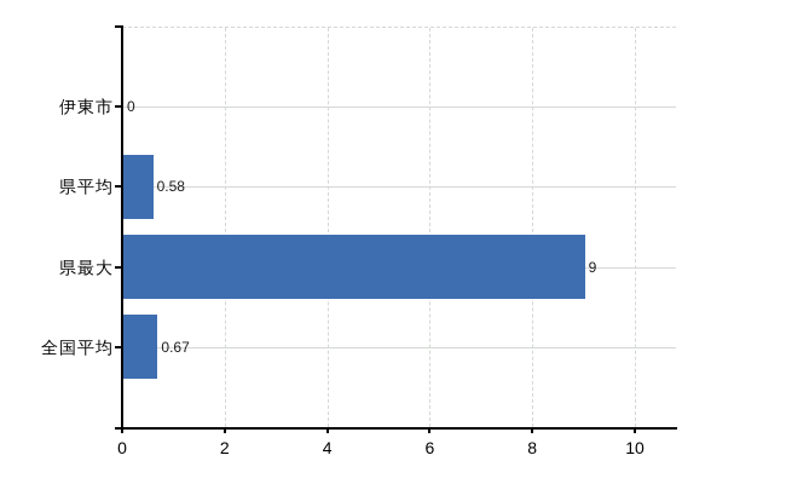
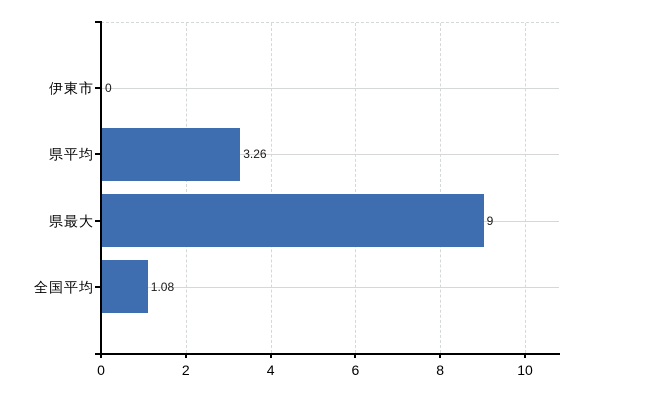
県平均: 0.58 -> 3.26
全国平均: 0.67 -> 1.08
